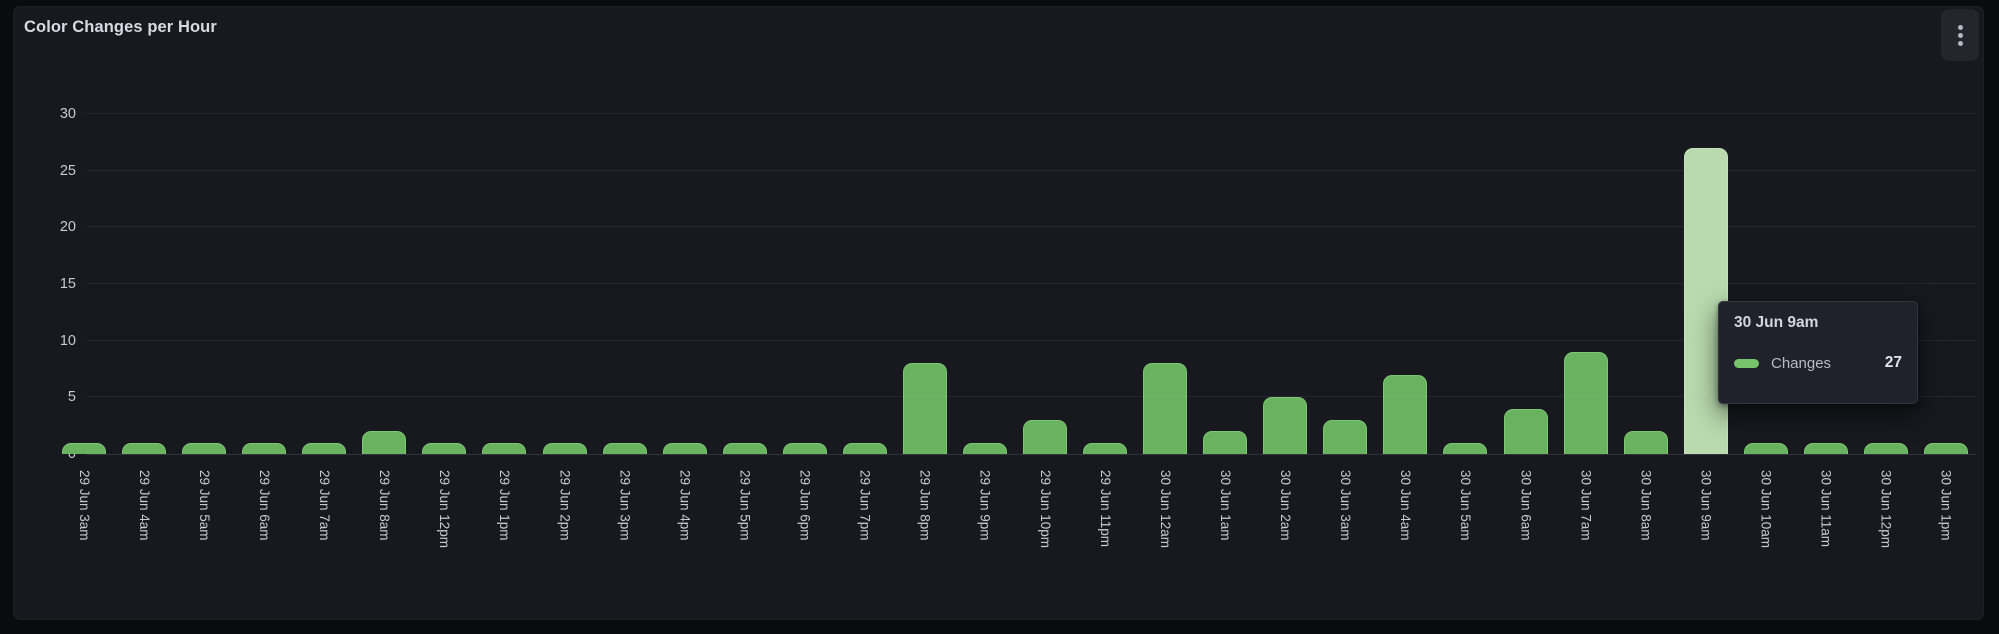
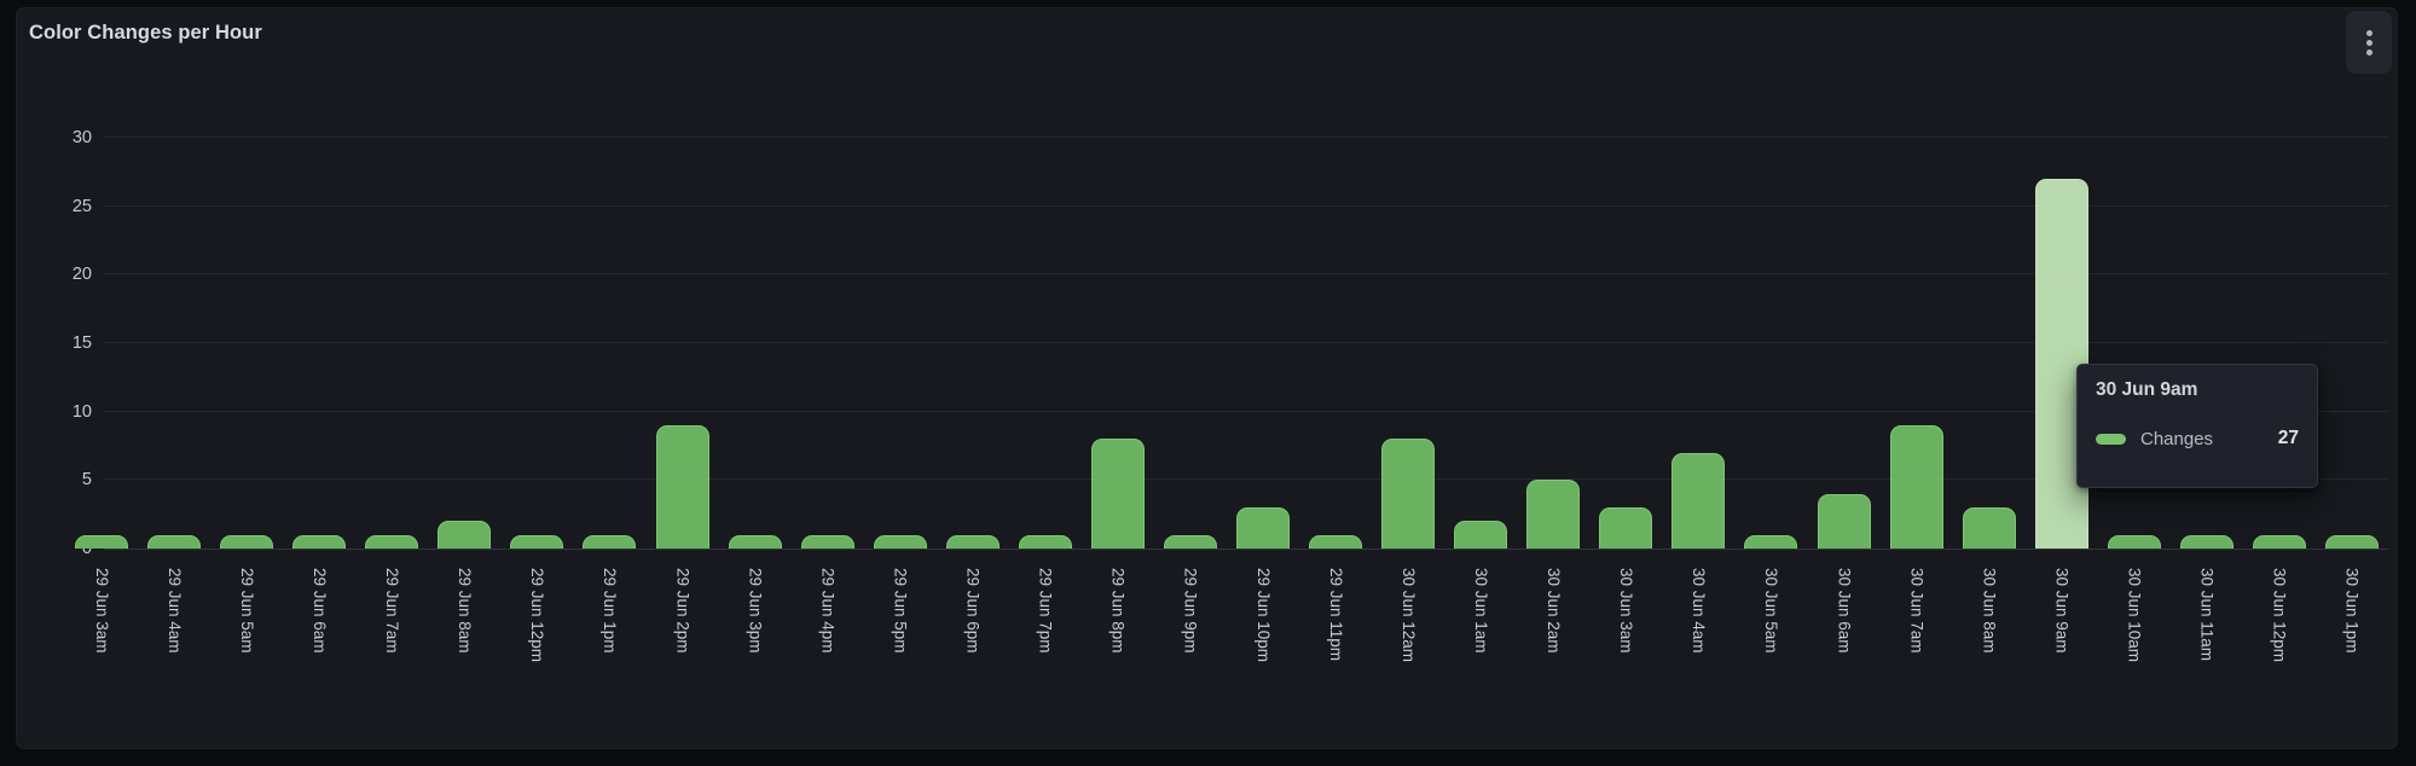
29 Jun 2pm: 1 -> 9
30 Jun 8am: 2 -> 3
